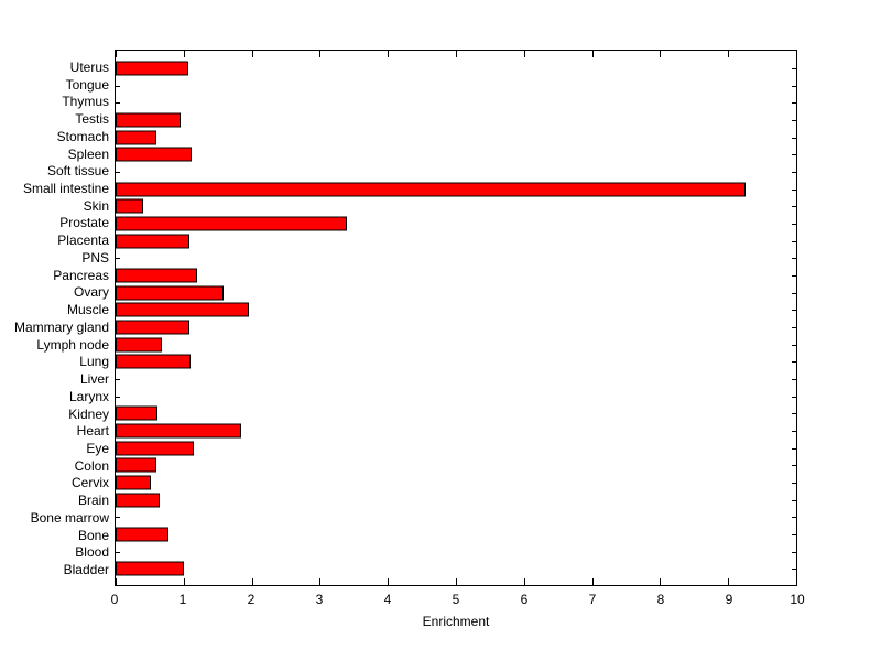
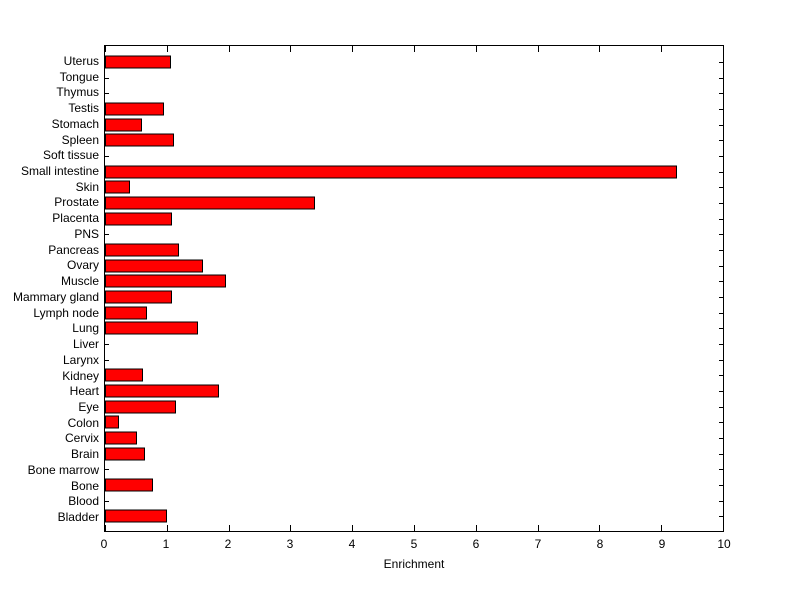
Lung: 1.1 -> 1.5
Colon: 0.6 -> 0.2
